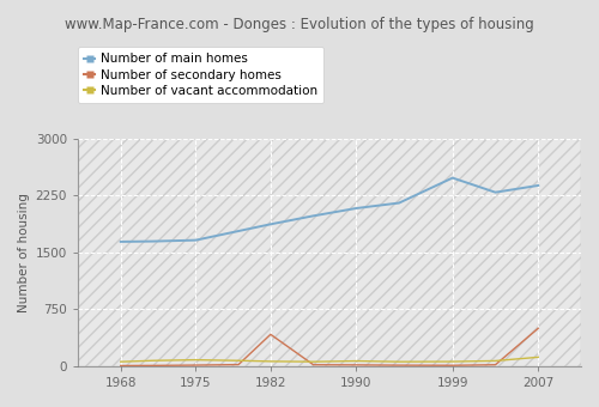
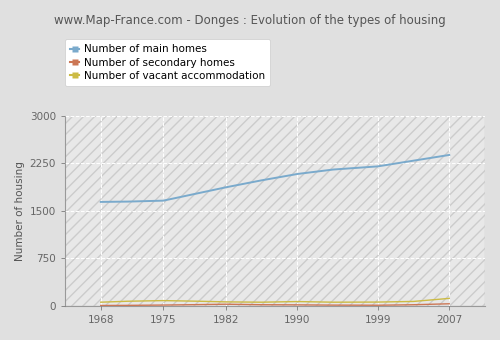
Number of secondary homes/1982: 420 -> 30
Number of main homes/1999: 2480 -> 2200
Number of secondary homes/2007: 500 -> 40
